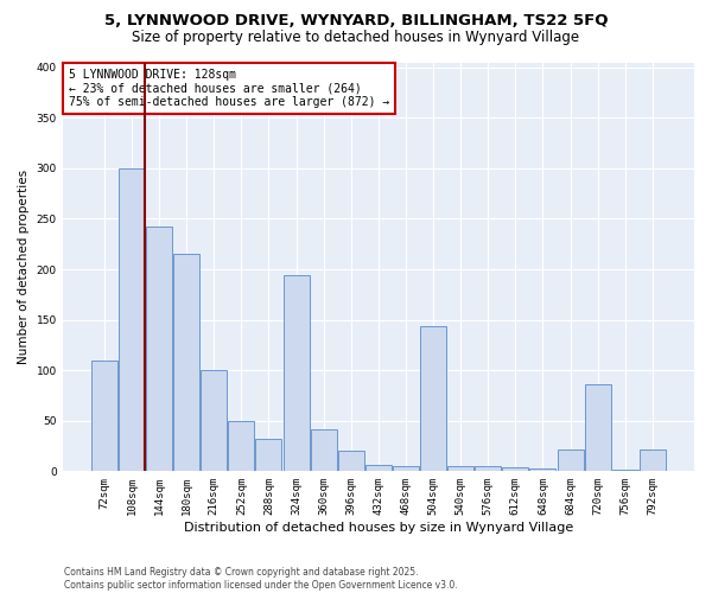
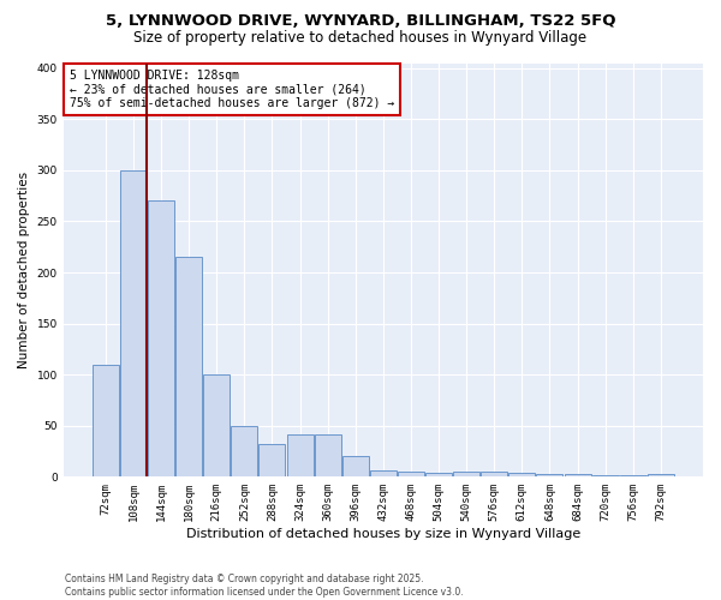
144sqm: 242 -> 270
324sqm: 194 -> 42
504sqm: 144 -> 4
684sqm: 22 -> 3
720sqm: 86 -> 2
792sqm: 22 -> 3
